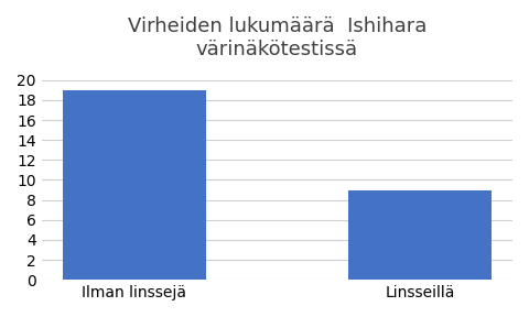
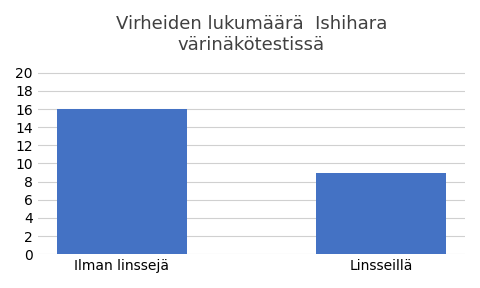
Ilman linssejä: 19 -> 16
